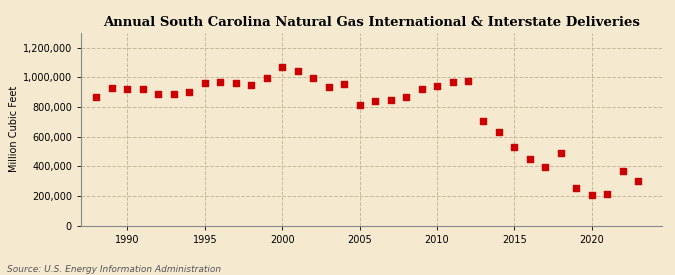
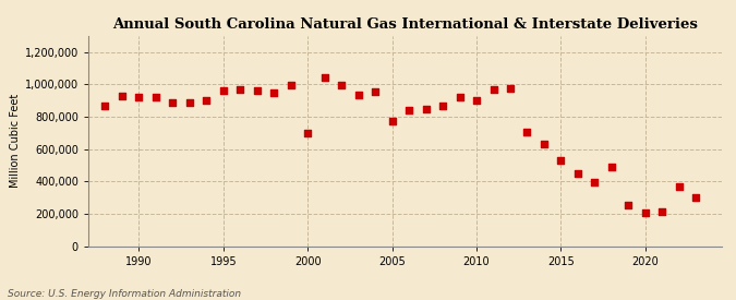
2000: 1,070,000 -> 700,000
2005: 820,000 -> 770,000
2010: 940,000 -> 900,000
